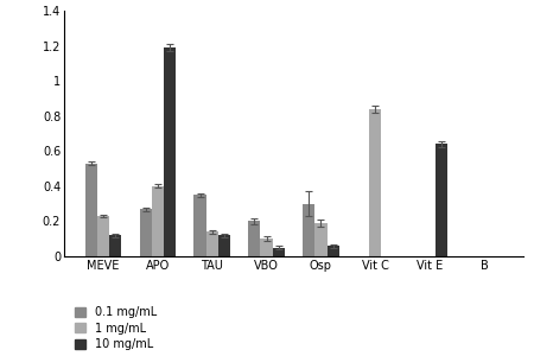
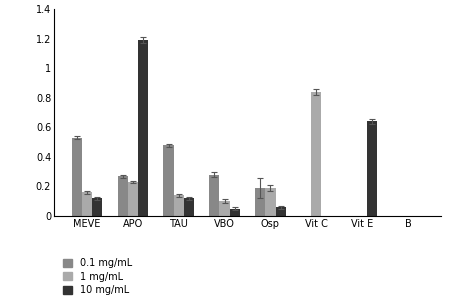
1 mg/mL/MEVE: 0.23 -> 0.16
1 mg/mL/APO: 0.40 -> 0.23
0.1 mg/mL/TAU: 0.35 -> 0.48
0.1 mg/mL/VBO: 0.20 -> 0.28
0.1 mg/mL/Osp: 0.30 -> 0.19
